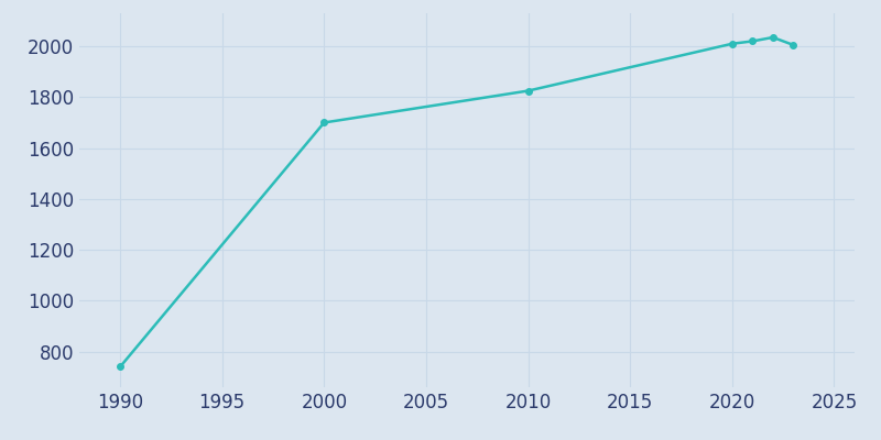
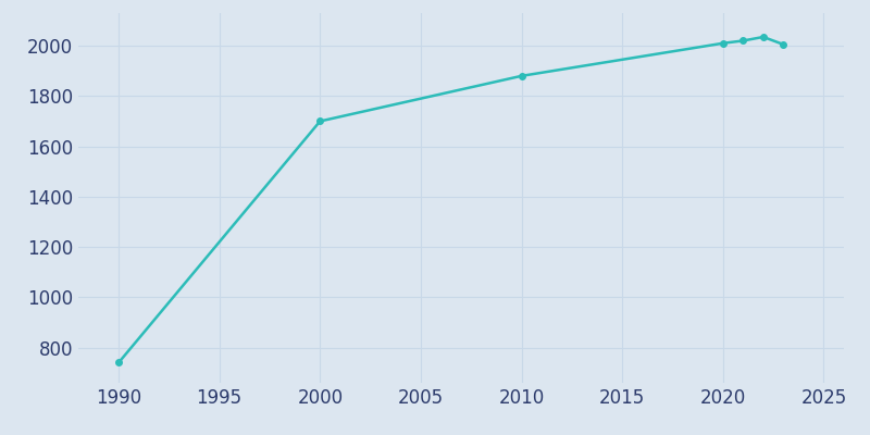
2010: 1825 -> 1880
